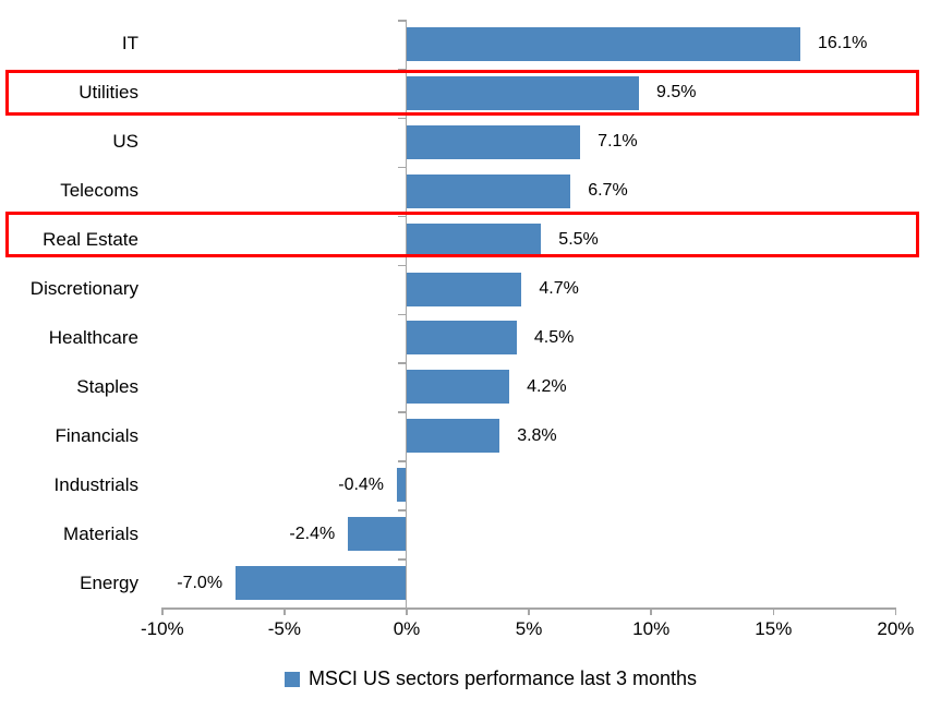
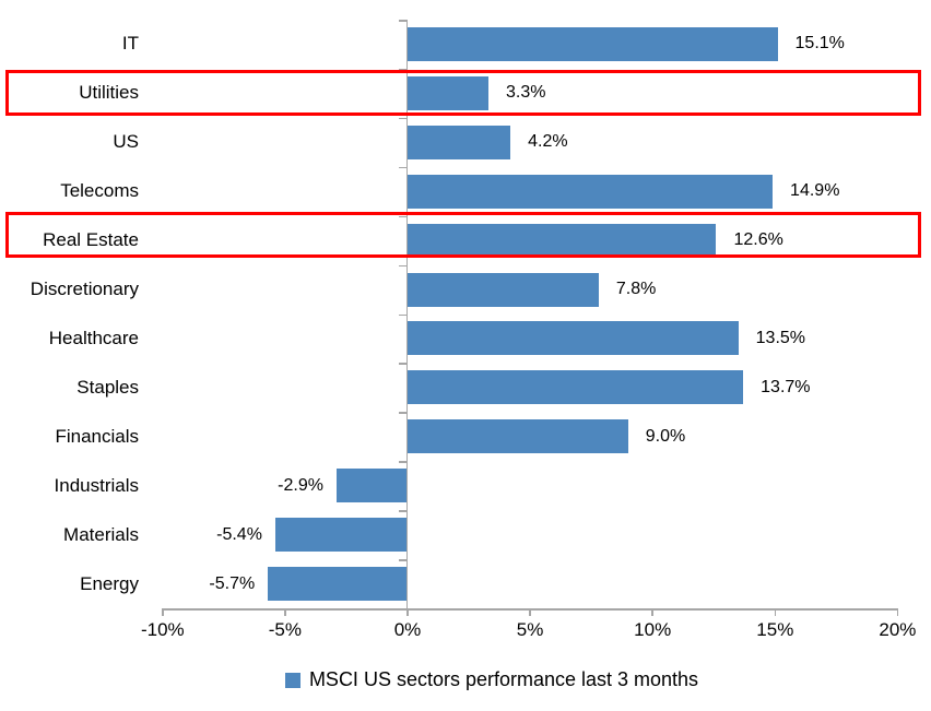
IT: 16.1% -> 15.1%
Utilities: 9.5% -> 3.3%
US: 7.1% -> 4.2%
Telecoms: 6.7% -> 14.9%
Real Estate: 5.5% -> 12.6%
Discretionary: 4.7% -> 7.8%
Healthcare: 4.5% -> 13.5%
Staples: 4.2% -> 13.7%
Financials: 3.8% -> 9.0%
Industrials: -0.4% -> -2.9%
Materials: -2.4% -> -5.4%
Energy: -7.0% -> -5.7%
